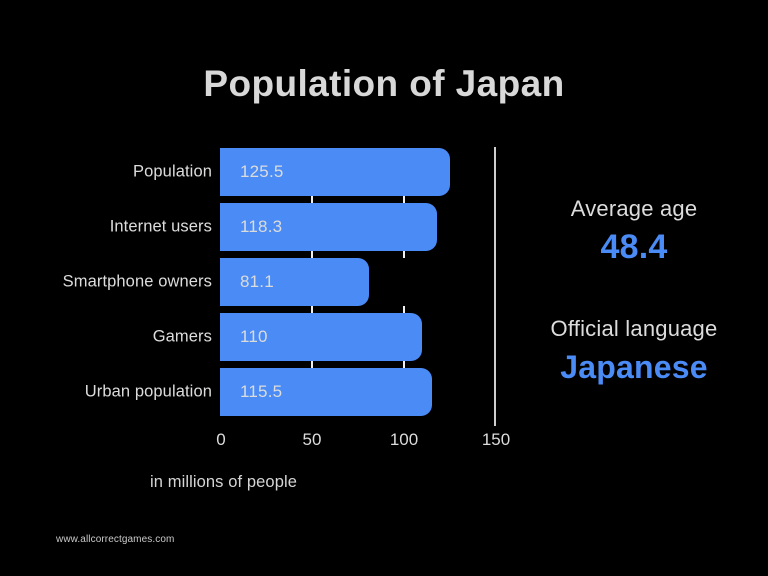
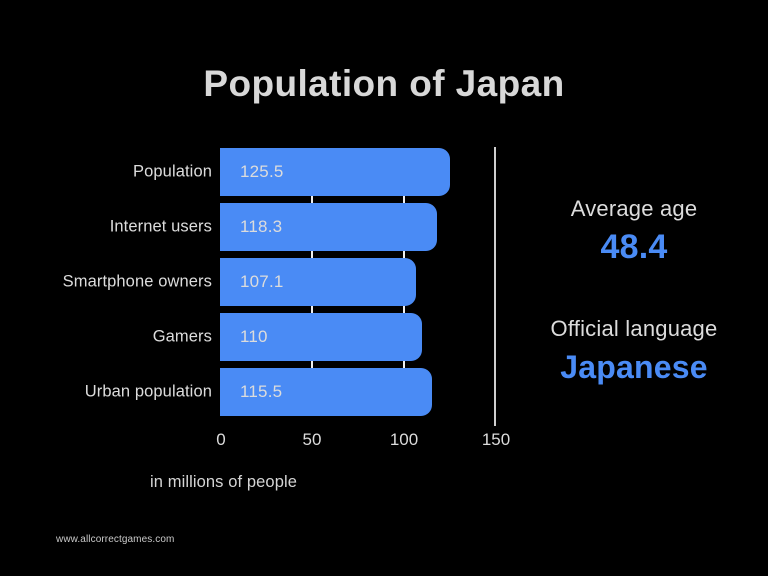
Smartphone owners: 81.1 -> 107.1
